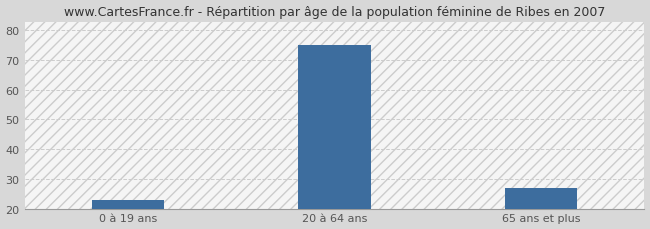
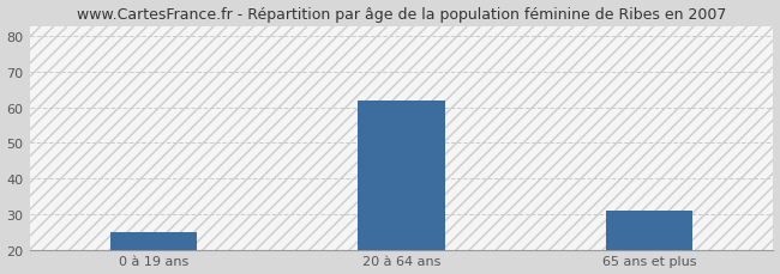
0 à 19 ans: 23 -> 25
20 à 64 ans: 75 -> 62
65 ans et plus: 27 -> 31
